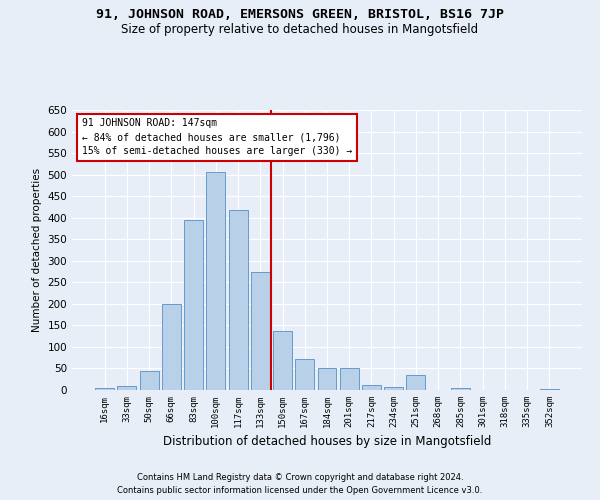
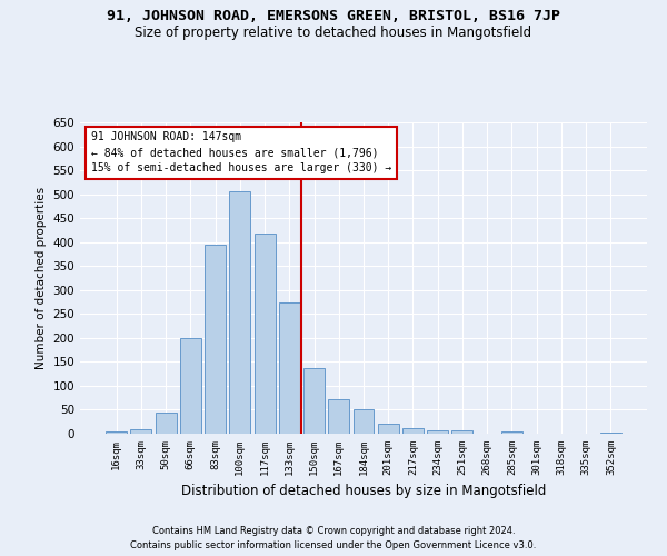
201sqm: 50 -> 20
251sqm: 35 -> 7
